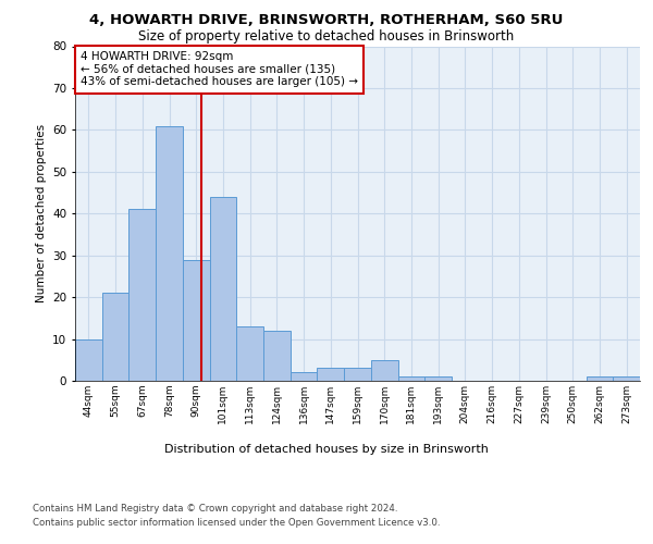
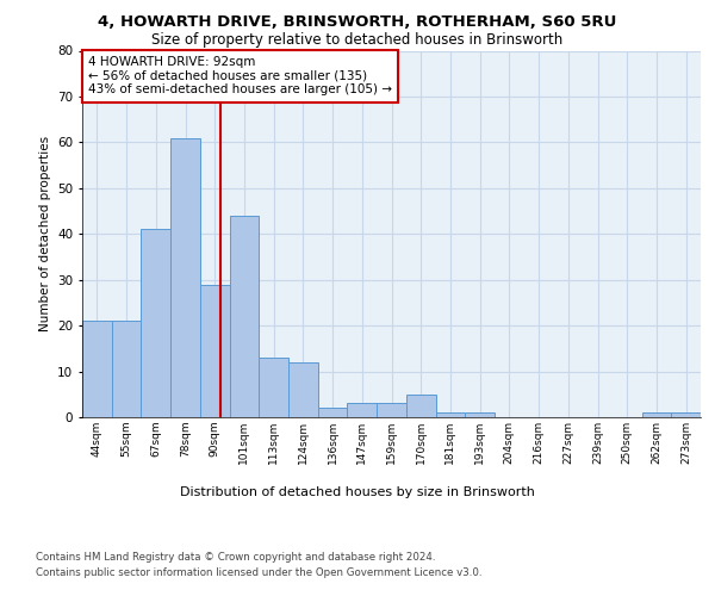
44sqm: 10 -> 21
